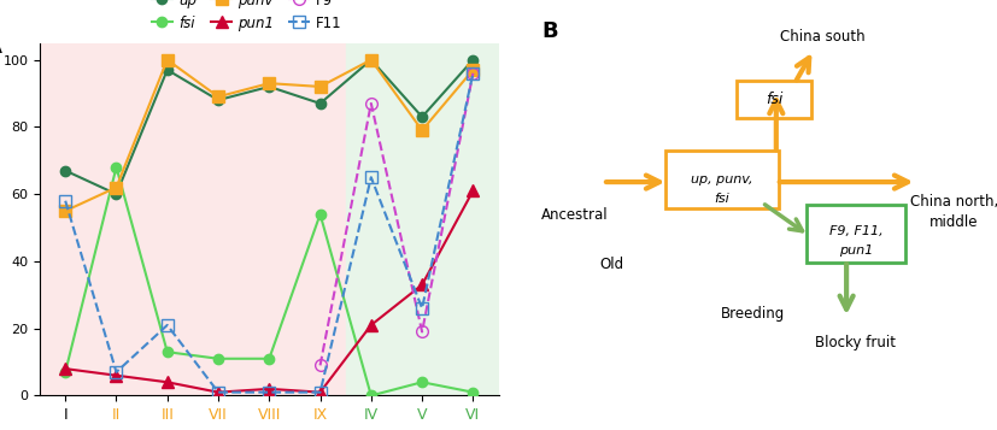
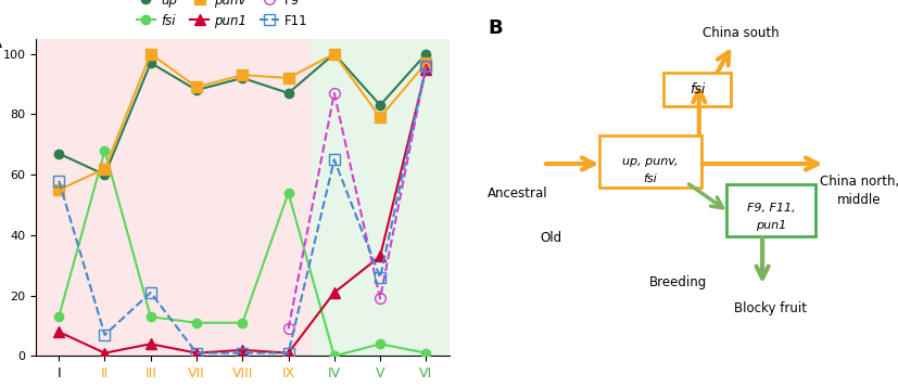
fsi/I: 7 -> 13
pun1/II: 6 -> 1
pun1/VI: 61 -> 95
